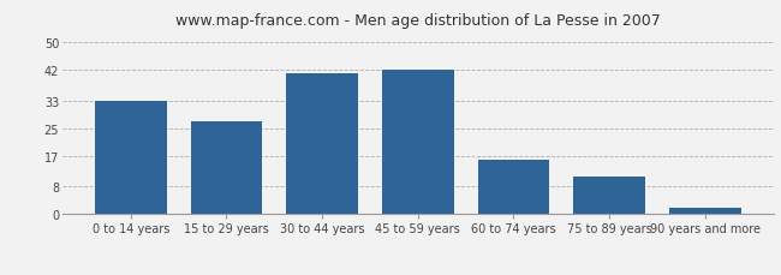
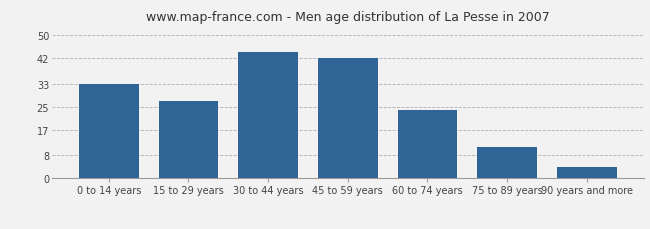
30 to 44 years: 41 -> 44
60 to 74 years: 16 -> 24
90 years and more: 2 -> 4
